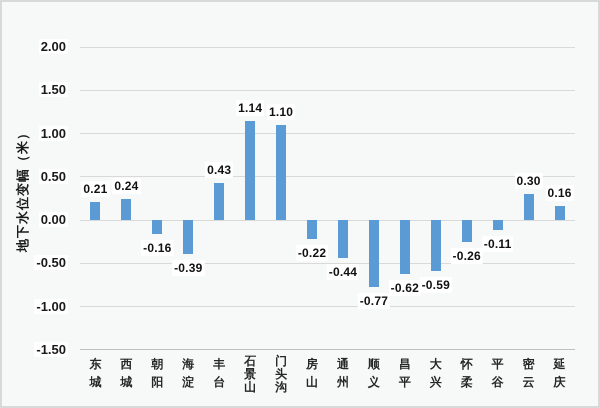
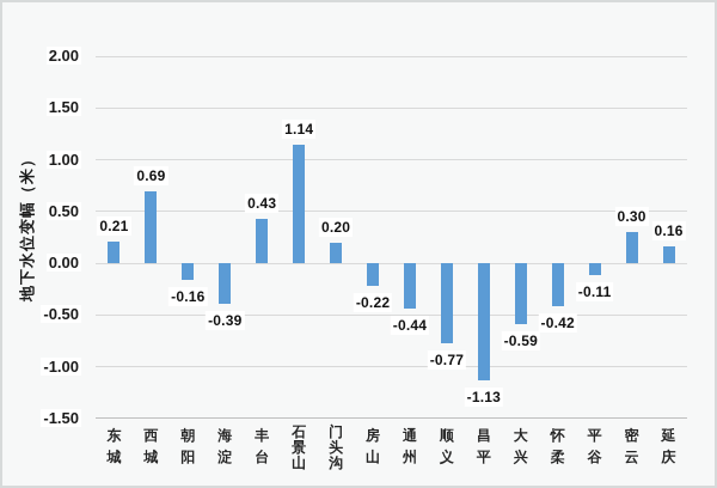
西城: 0.24 -> 0.69
门头沟: 1.10 -> 0.20
昌平: -0.62 -> -1.13
怀柔: -0.26 -> -0.42
